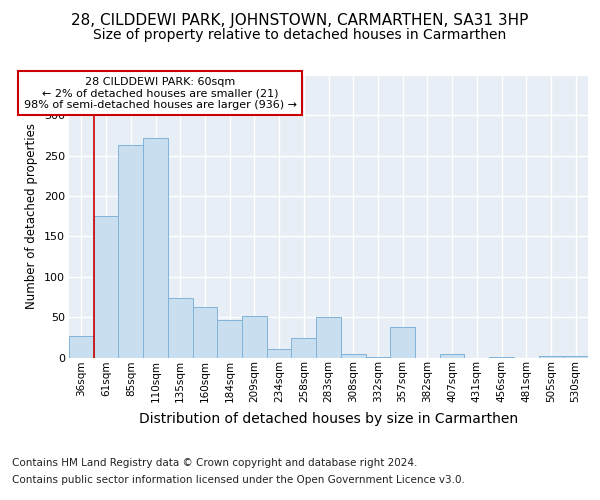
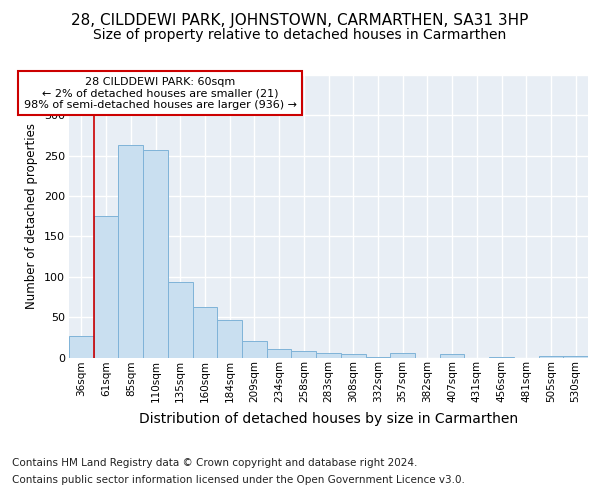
110sqm: 272 -> 257
135sqm: 74 -> 94
209sqm: 52 -> 20
258sqm: 24 -> 8
283sqm: 50 -> 5
357sqm: 38 -> 5
